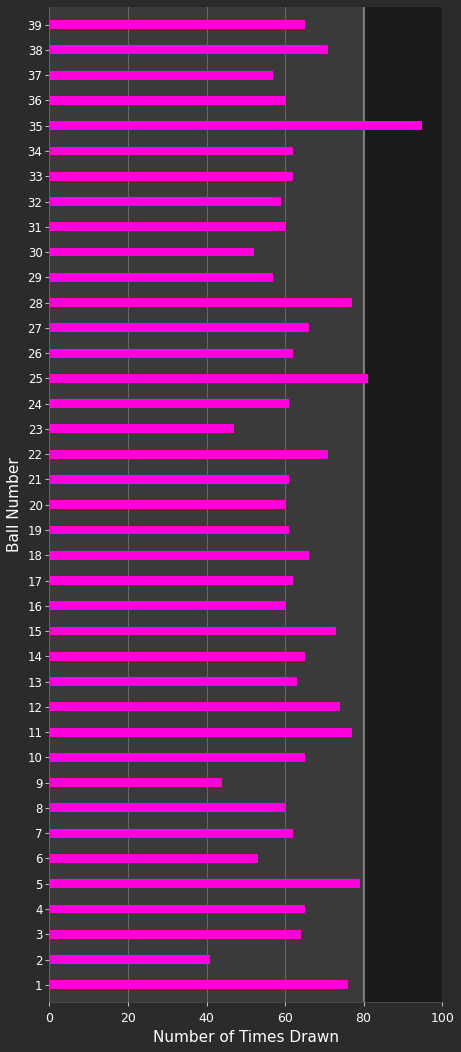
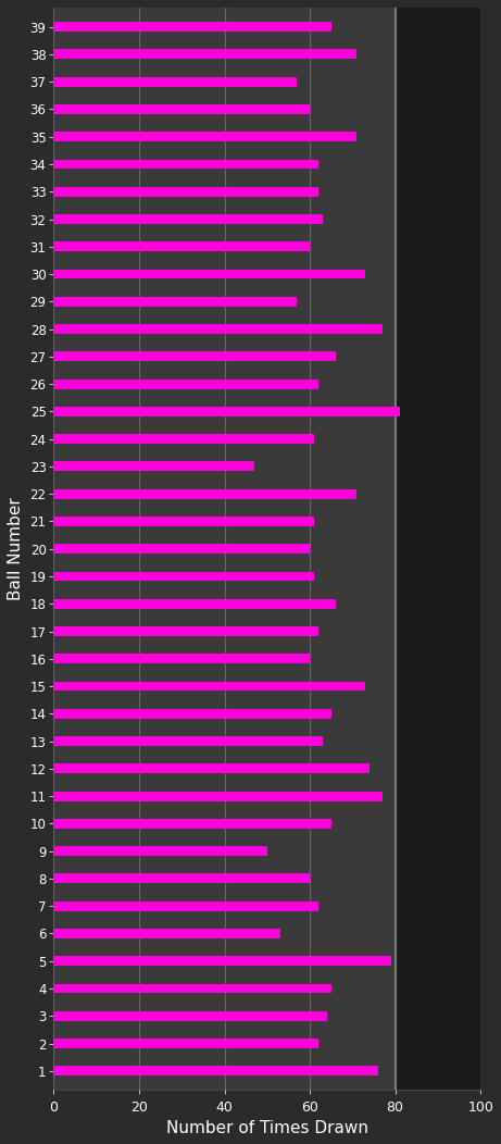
35: 95 -> 71
32: 59 -> 63
30: 52 -> 73
9: 44 -> 50
2: 41 -> 62
